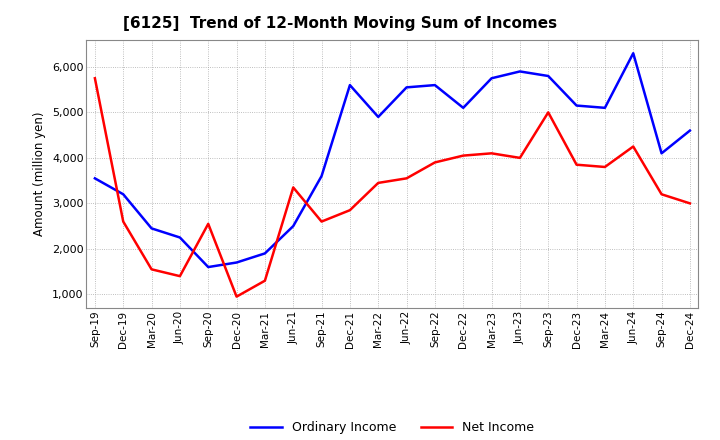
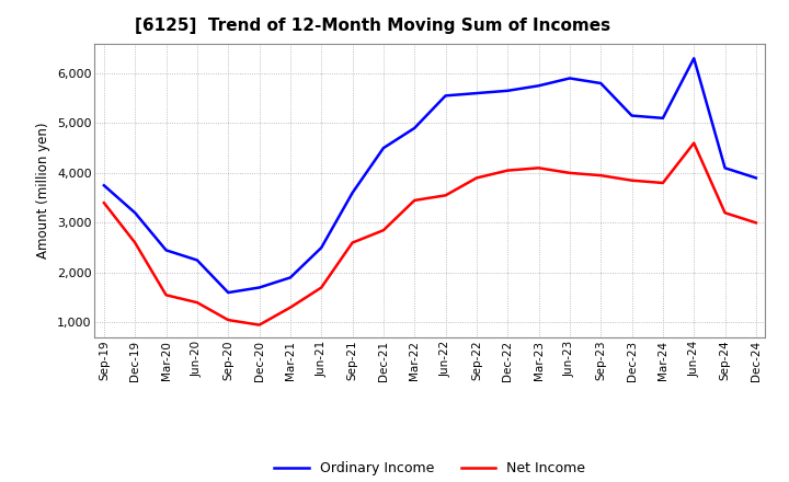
Ordinary Income/Sep-19: 3,550 -> 3,750
Net Income/Sep-19: 5,750 -> 3,400
Net Income/Sep-20: 2,550 -> 1,050
Net Income/Jun-21: 3,350 -> 1,700
Ordinary Income/Dec-21: 5,600 -> 4,500
Ordinary Income/Dec-22: 5,100 -> 5,650
Net Income/Sep-23: 5,000 -> 3,950
Net Income/Jun-24: 4,250 -> 4,600
Ordinary Income/Dec-24: 4,600 -> 3,900
